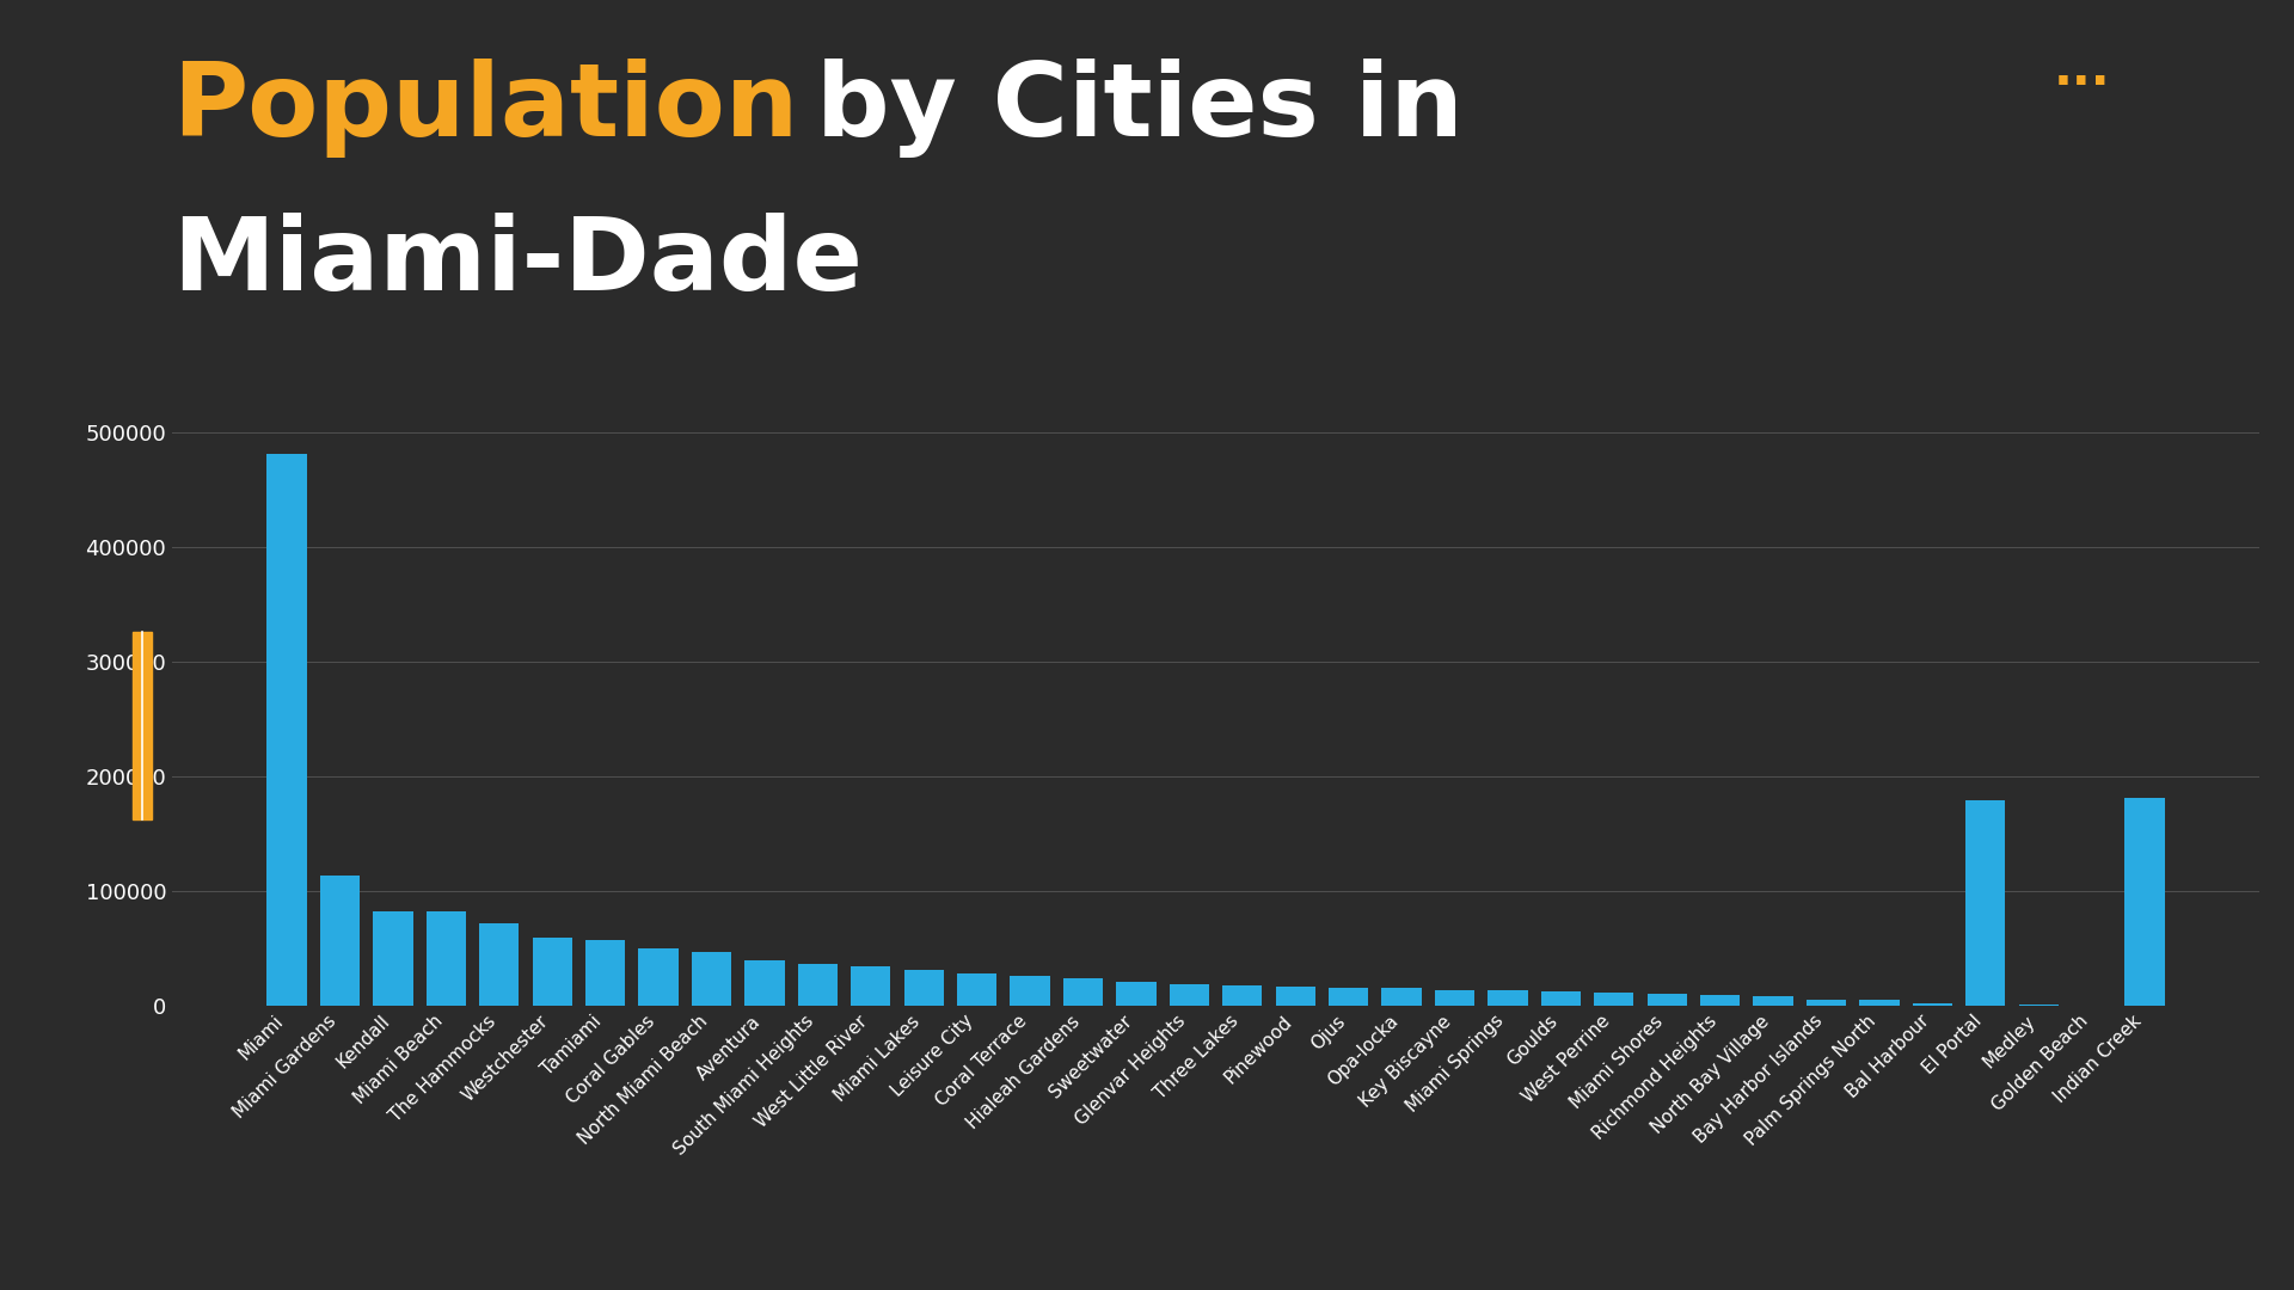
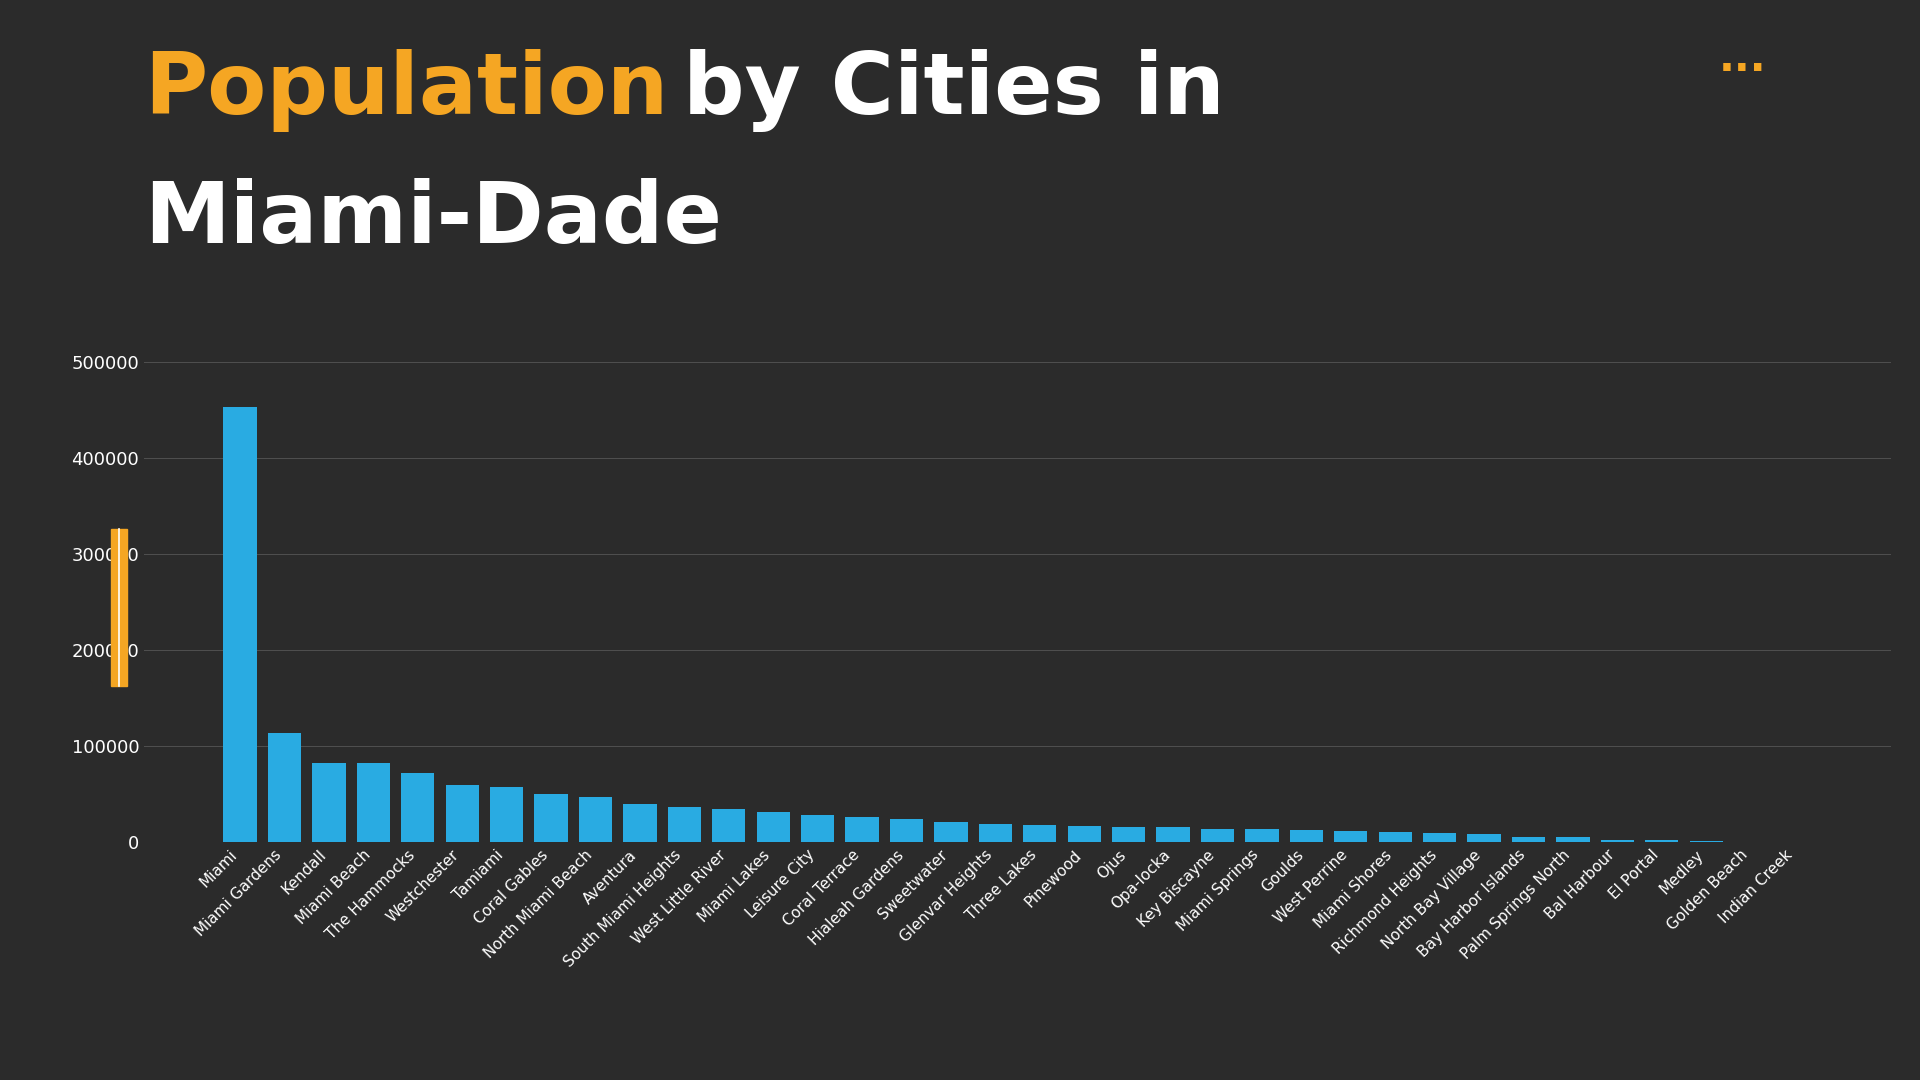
Miami: 482000 -> 454000
El Portal: 180000 -> 2000
Indian Creek: 182000 -> 0
